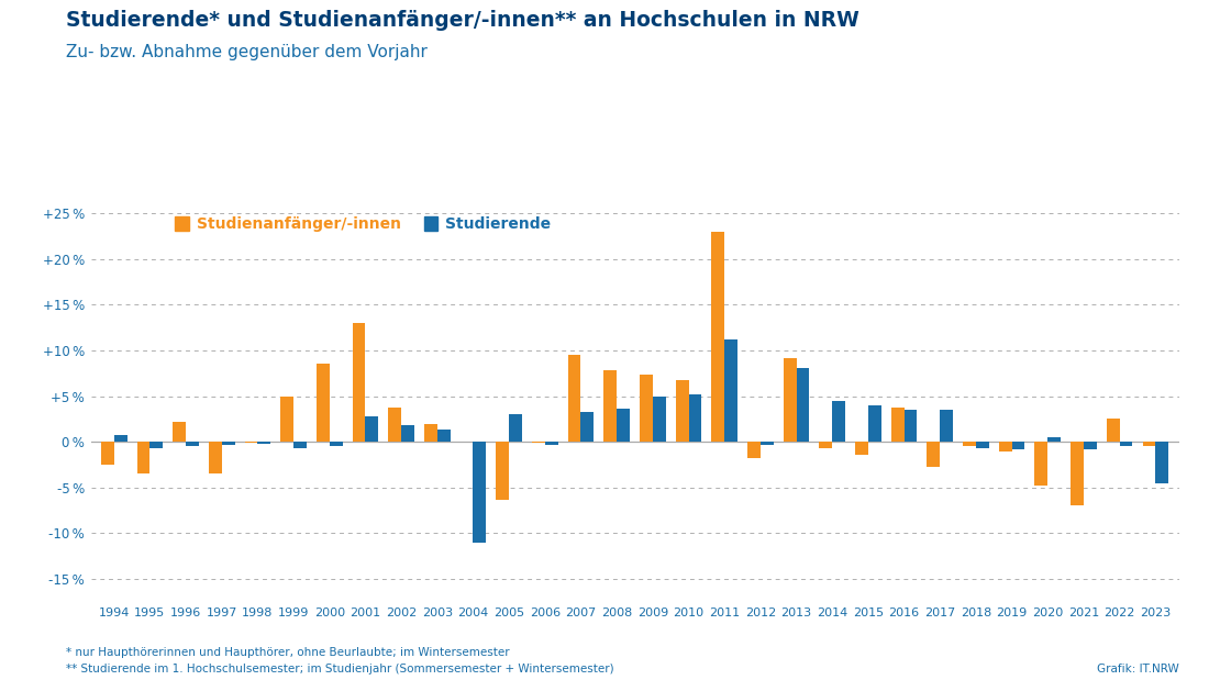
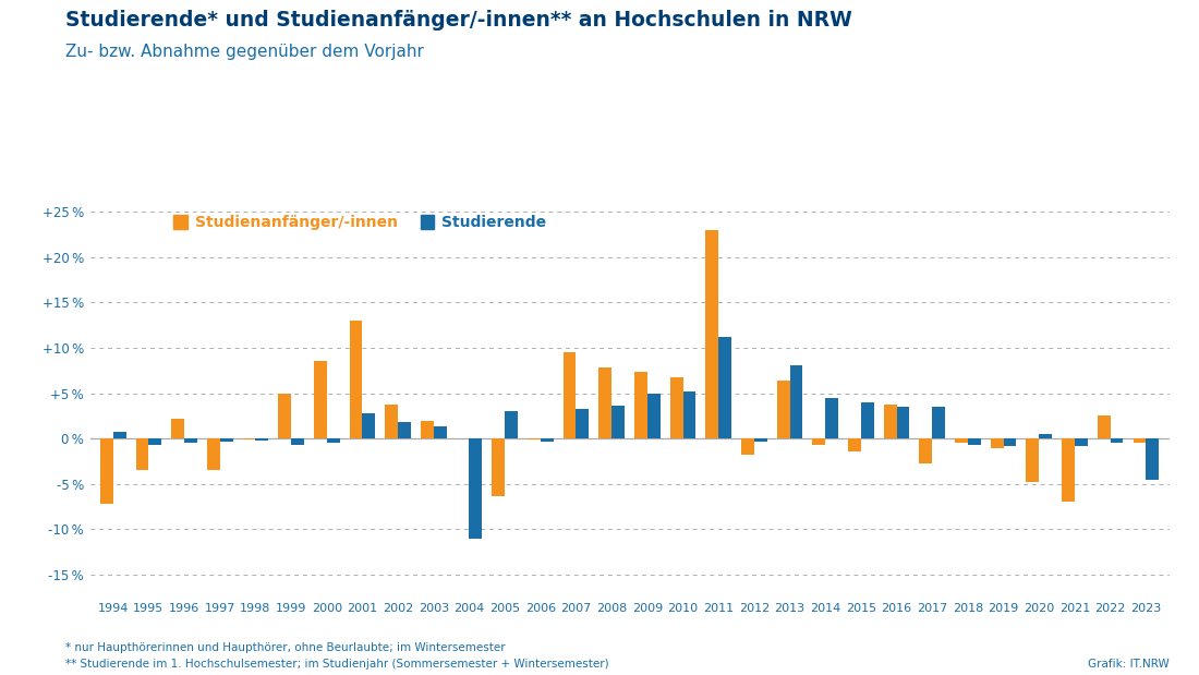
Studienanfänger/-innen/1994: -2.5 % -> -7.2 %
Studienanfänger/-innen/2013: 9.2 % -> 6.4 %
